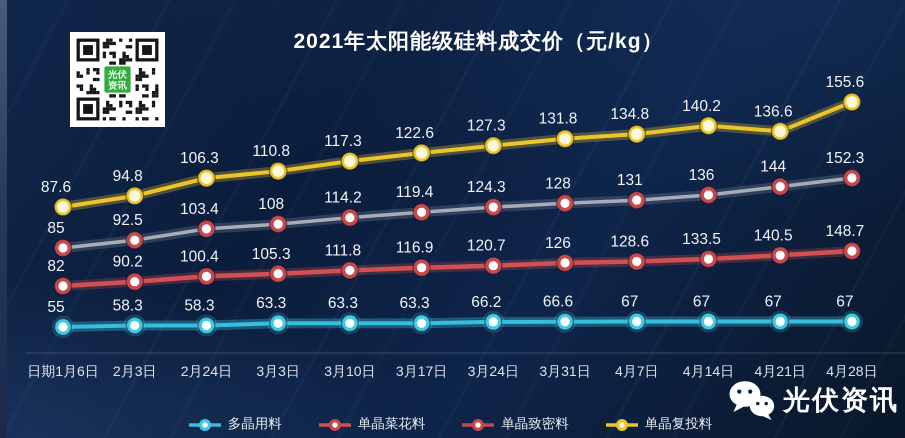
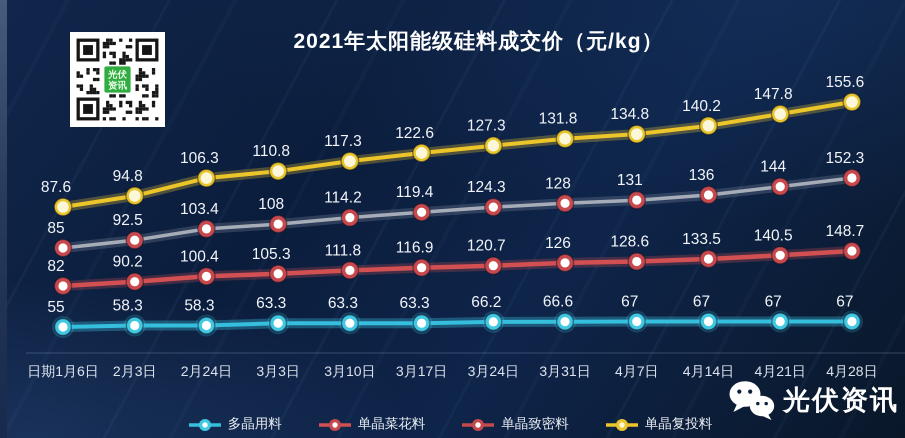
单晶复投料/4月21日: 136.6 -> 147.8
